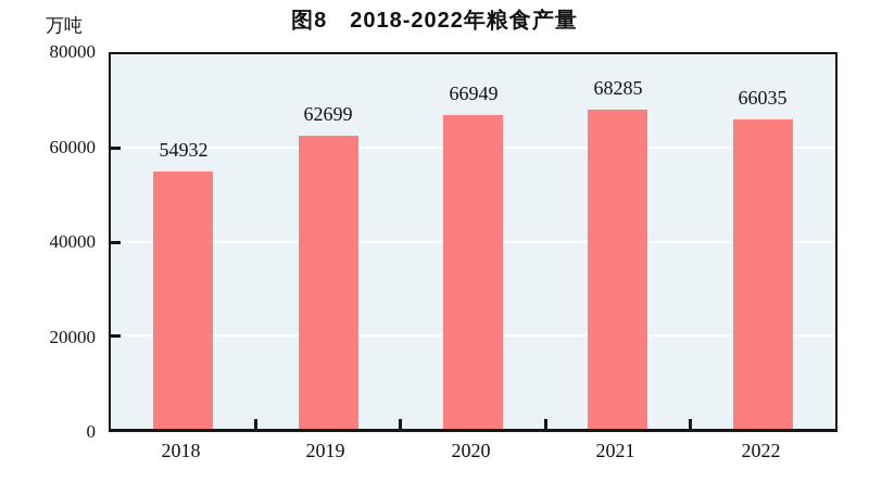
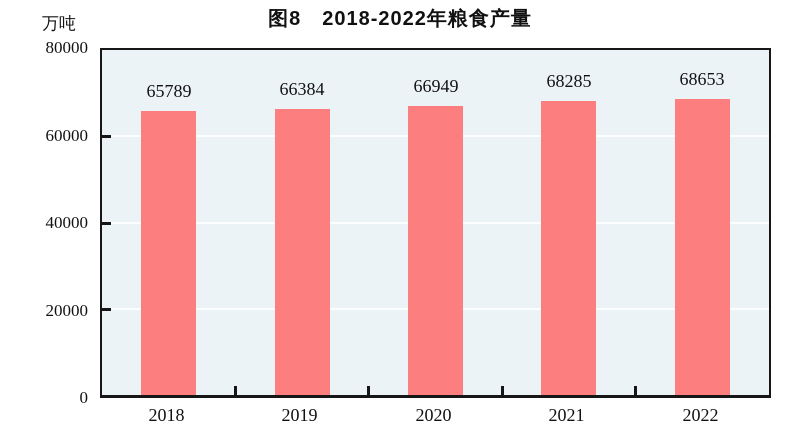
2018: 54932 -> 65789
2019: 62699 -> 66384
2022: 66035 -> 68653
